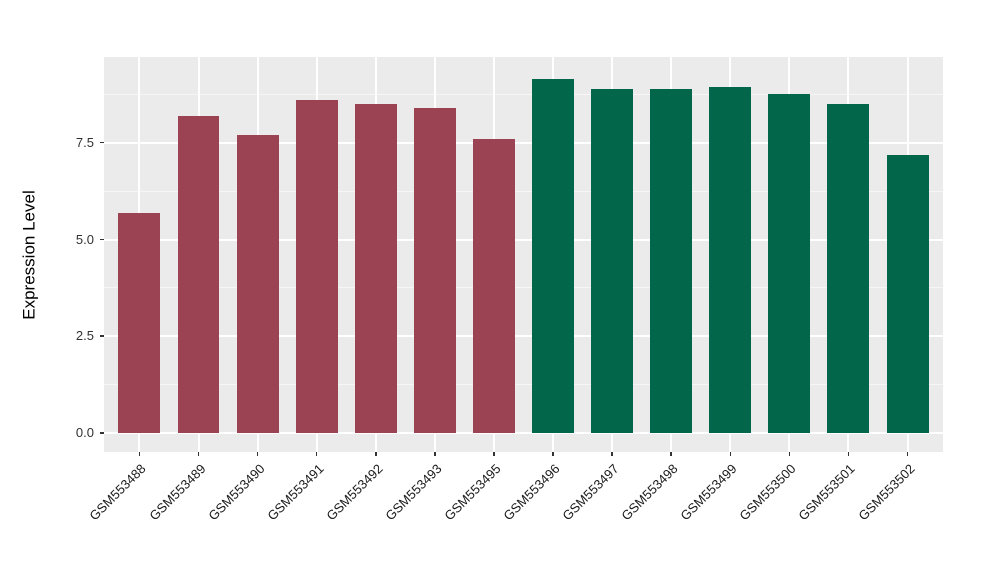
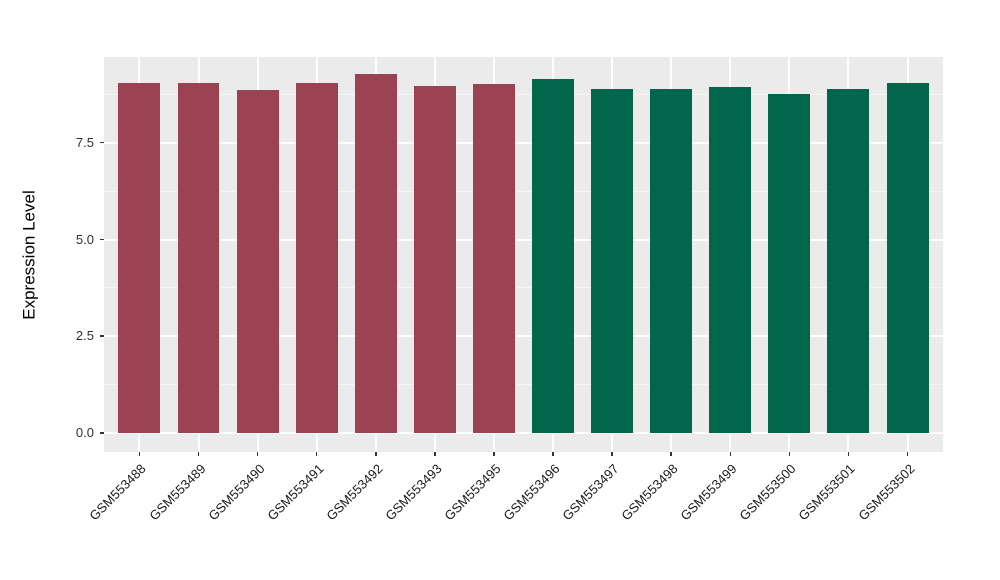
GSM553488: 5.7 -> 9.1
GSM553489: 8.2 -> 9.0
GSM553490: 7.7 -> 8.9
GSM553491: 8.6 -> 9.0
GSM553492: 8.5 -> 9.3
GSM553493: 8.4 -> 9.0
GSM553495: 7.6 -> 9.0
GSM553501: 8.5 -> 8.9
GSM553502: 7.2 -> 9.1
